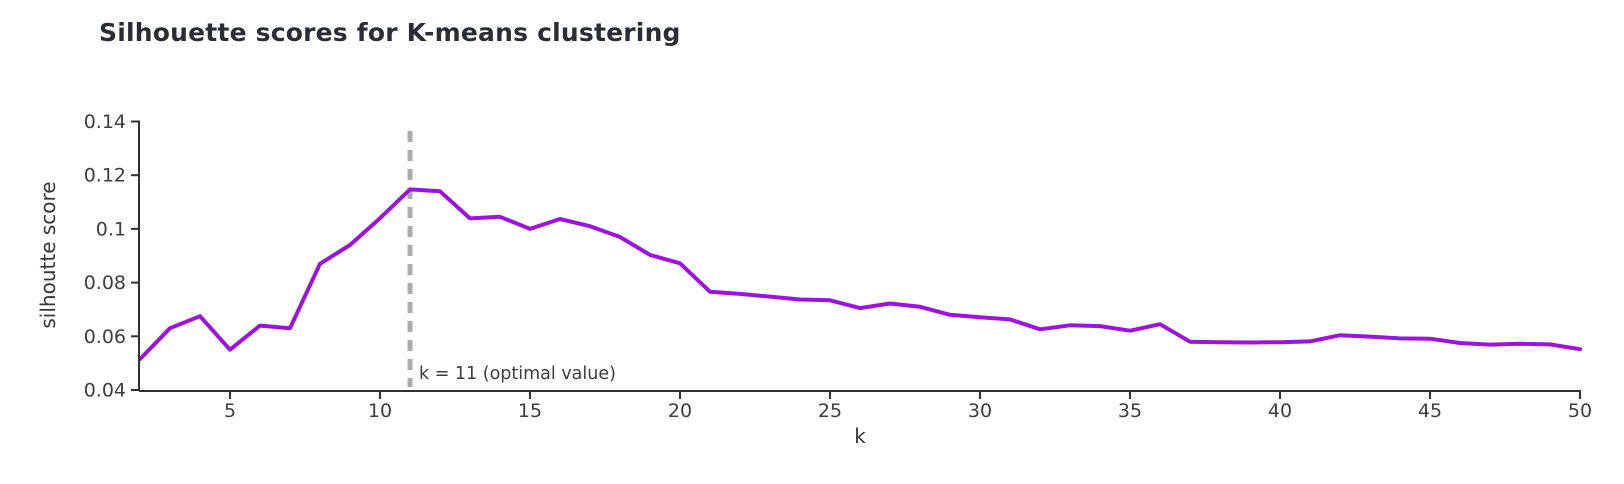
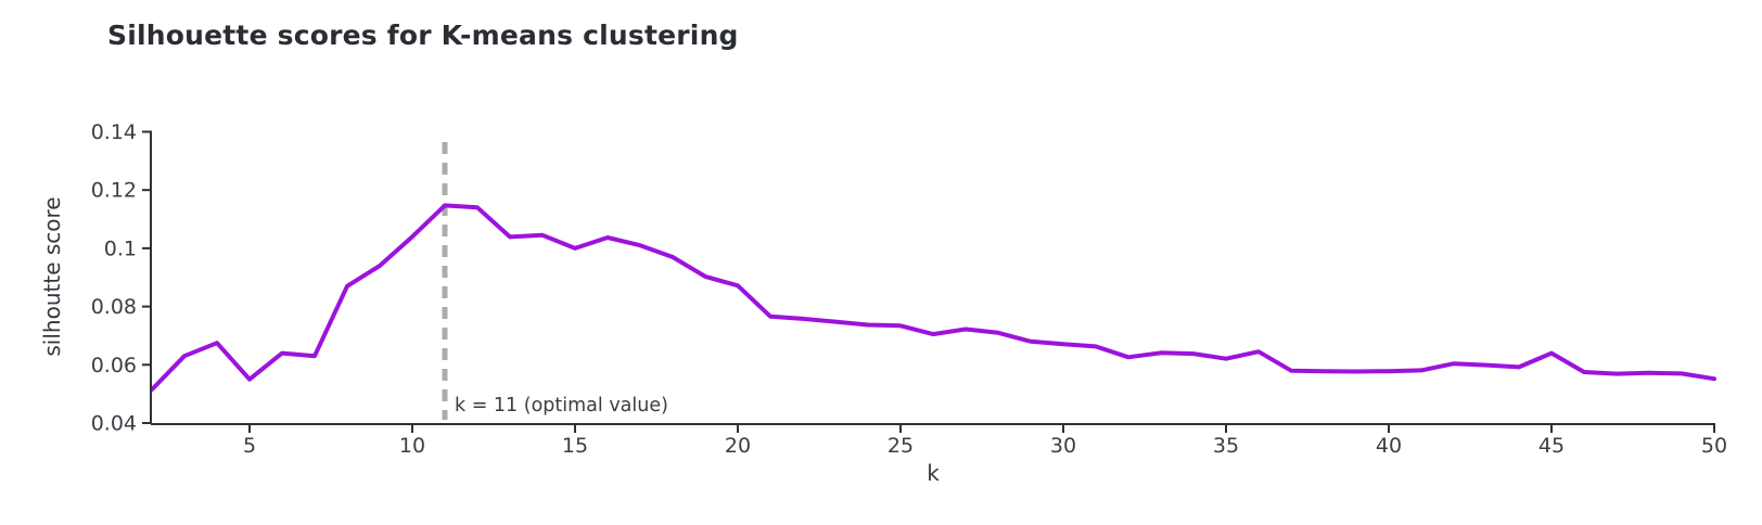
45: 0.059 -> 0.064
